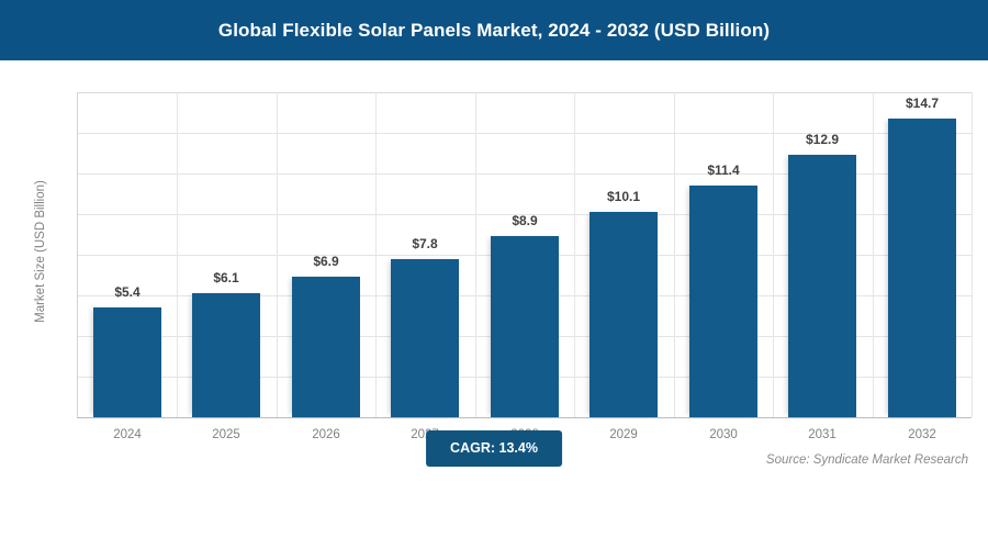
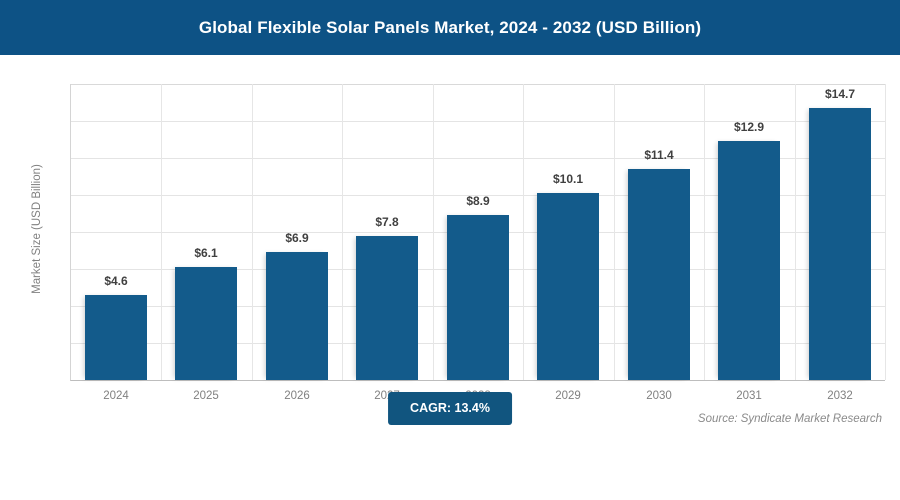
2024: $5.4 -> $4.6
